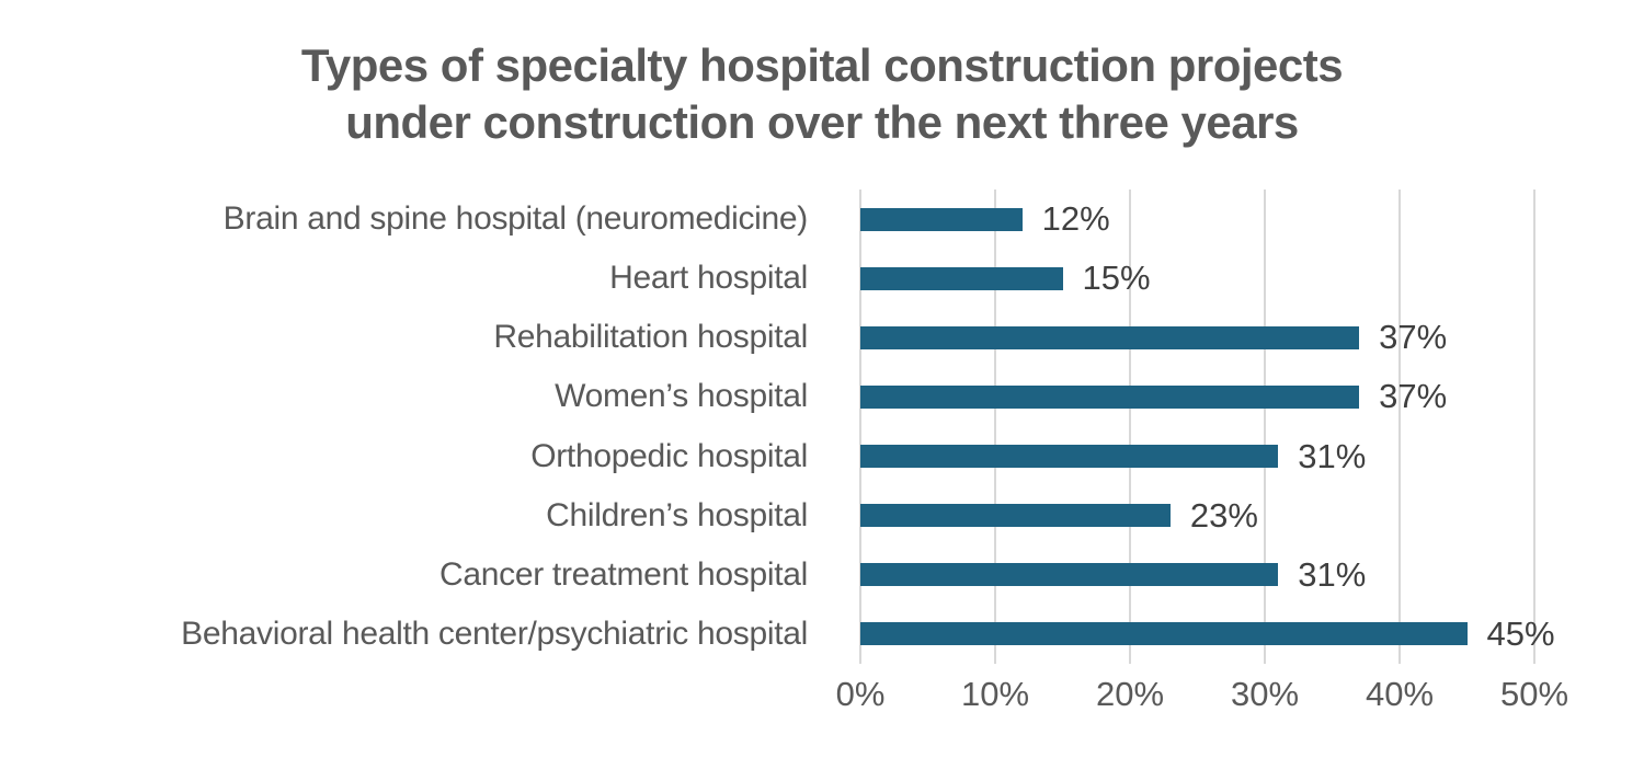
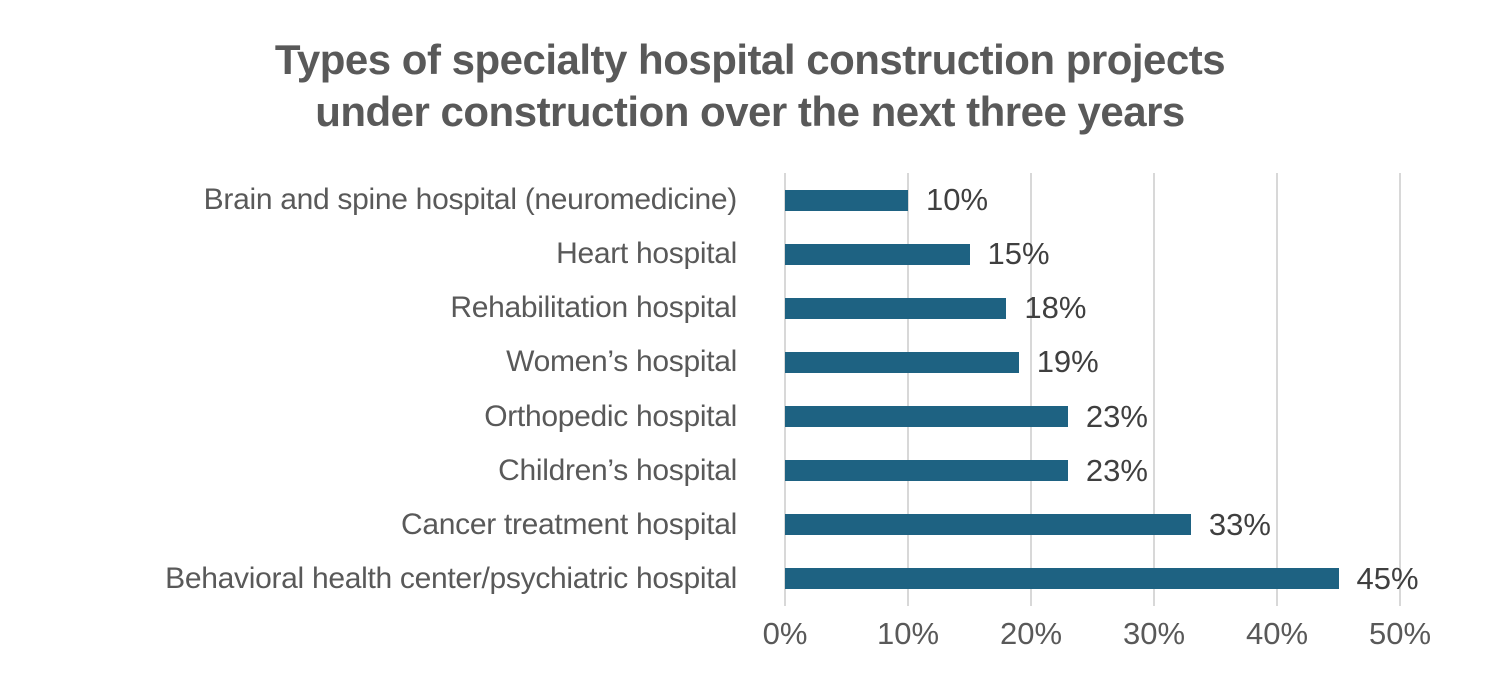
Brain and spine hospital (neuromedicine): 12% -> 10%
Rehabilitation hospital: 37% -> 18%
Women’s hospital: 37% -> 19%
Orthopedic hospital: 31% -> 23%
Cancer treatment hospital: 31% -> 33%
